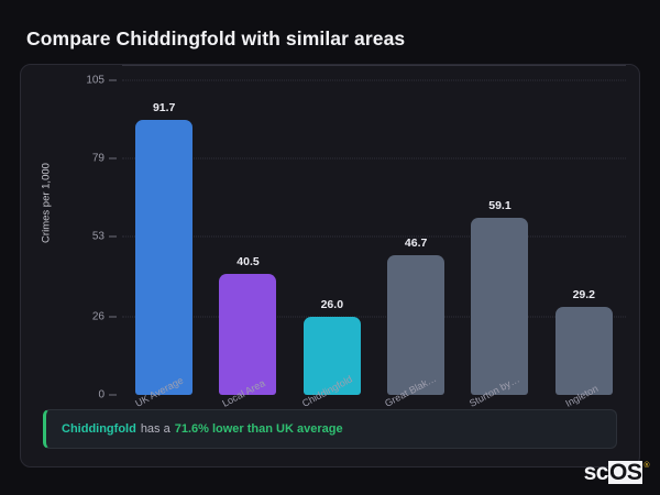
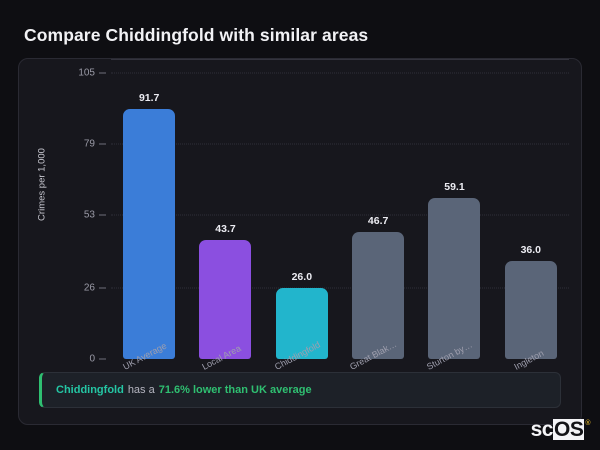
Local Area: 40.5 -> 43.7
Ingleton: 29.2 -> 36.0
